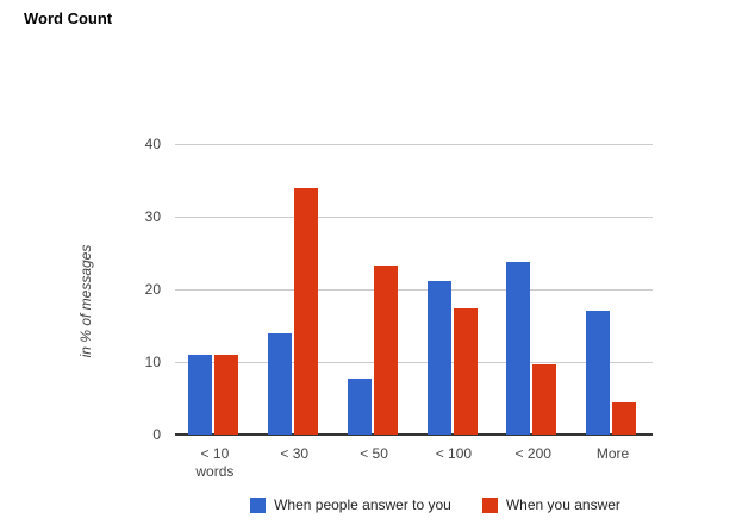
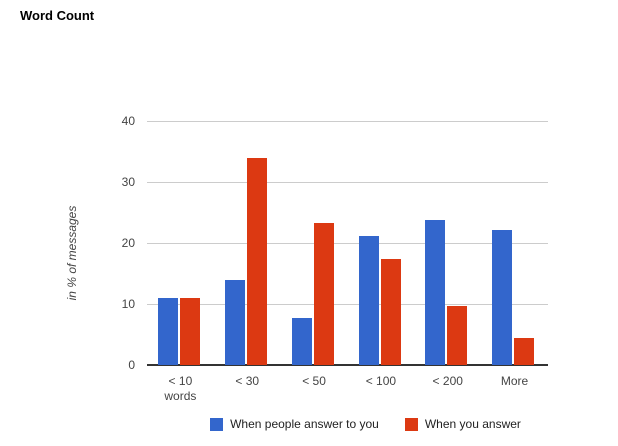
When people answer to you/More: 17 -> 22
